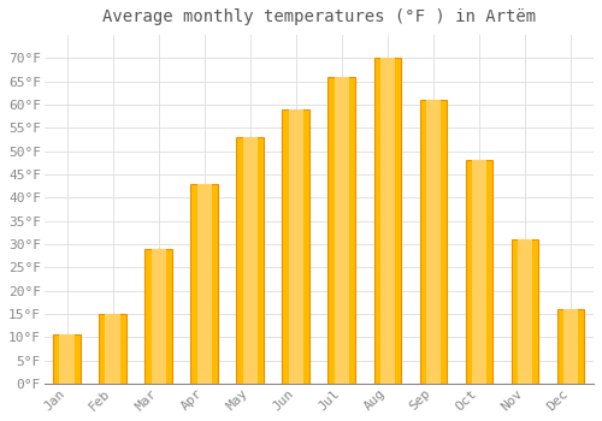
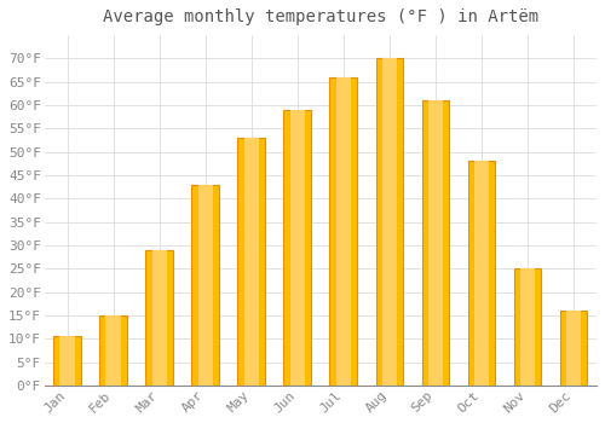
Nov: 31.0°F -> 25.0°F
